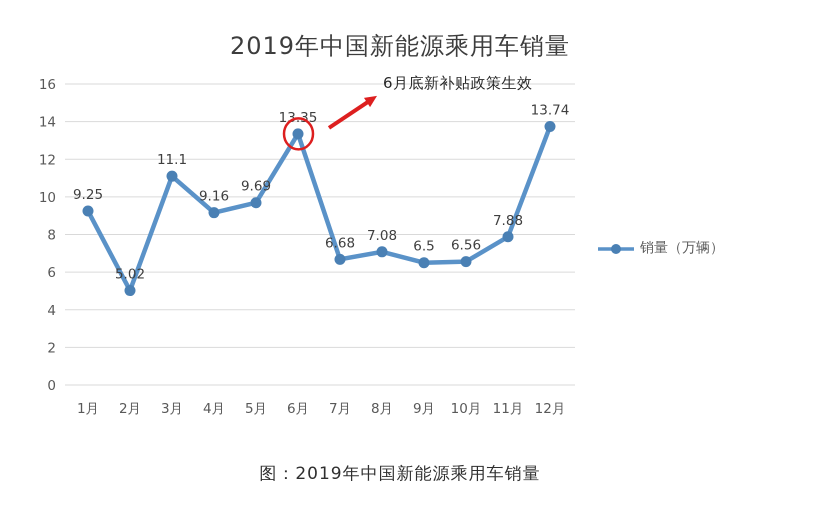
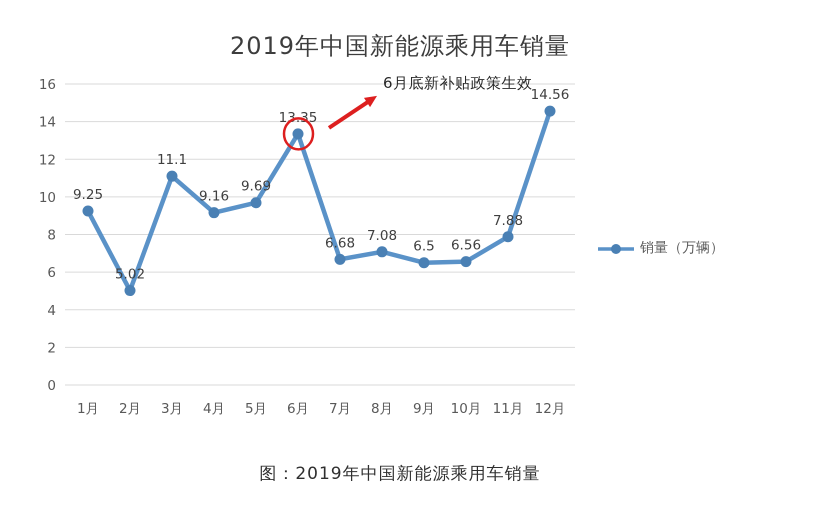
12月: 13.74 -> 14.56
